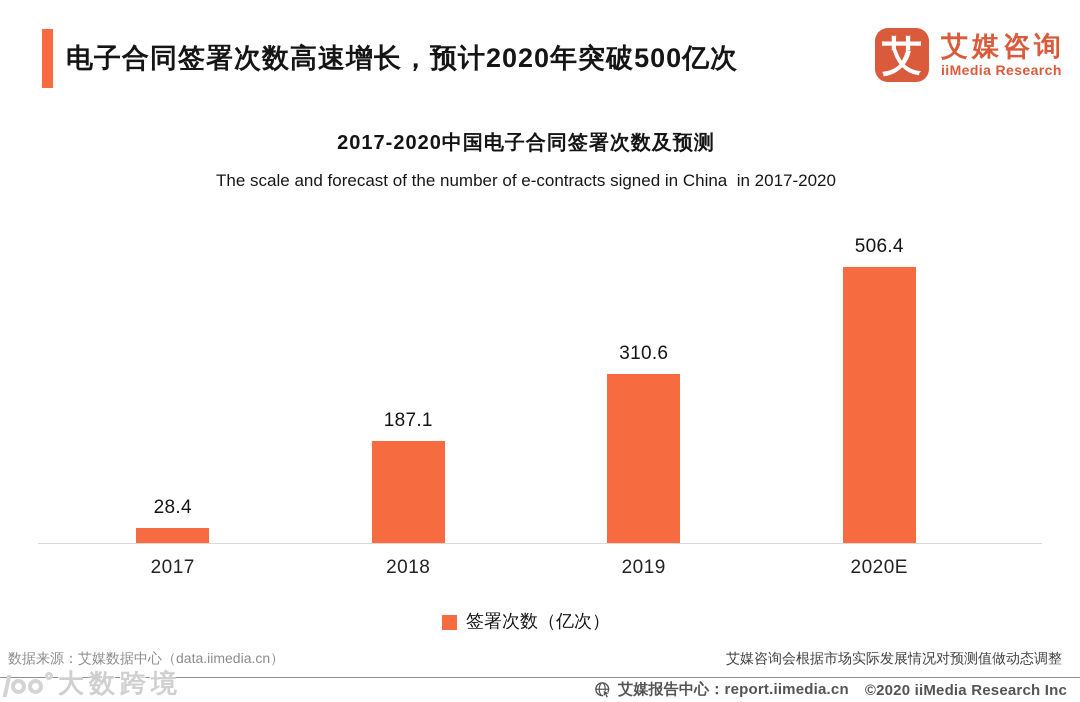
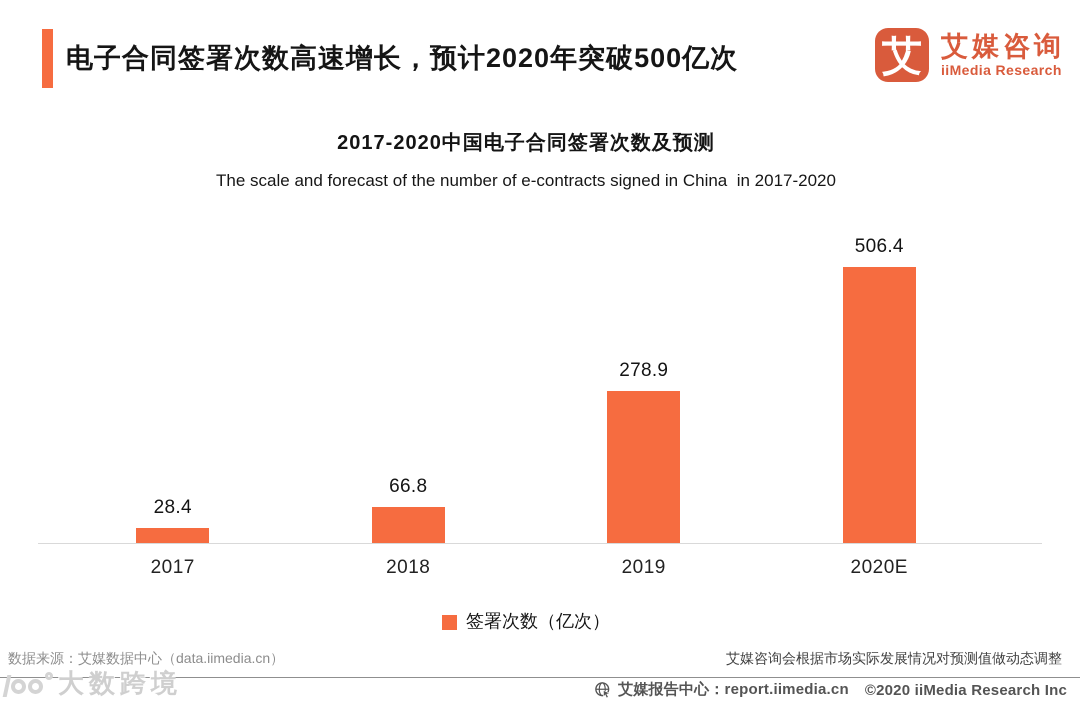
2018: 187.1 -> 66.8
2019: 310.6 -> 278.9
